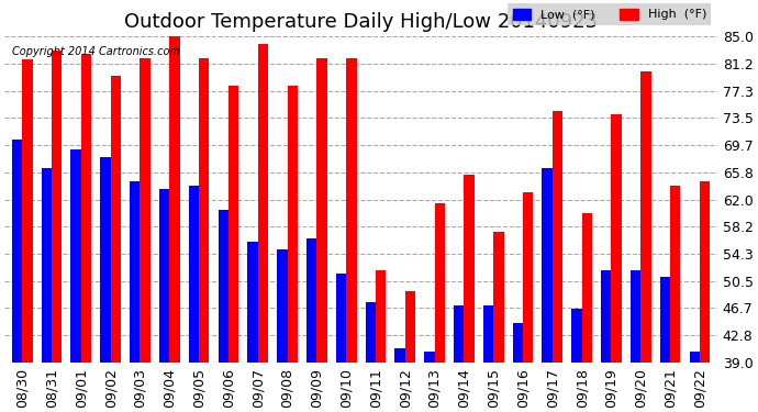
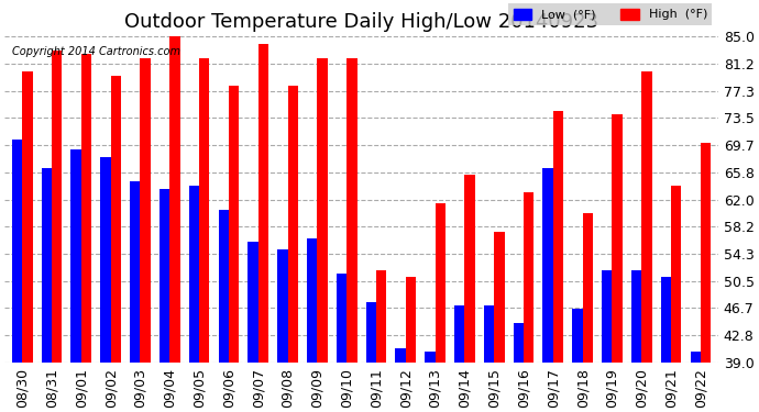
High (°F)/08/30: 81.8 -> 80.0
High (°F)/09/12: 49.0 -> 51.0
High (°F)/09/22: 64.6 -> 70.0
